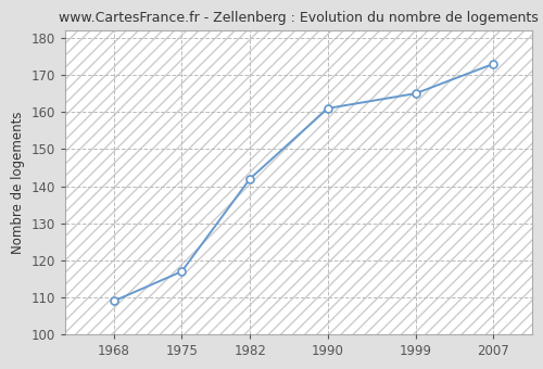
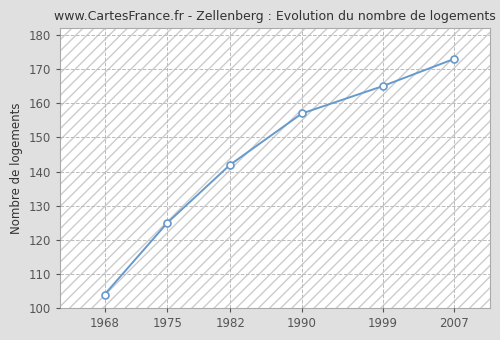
1968: 109 -> 104
1975: 117 -> 125
1990: 161 -> 157
